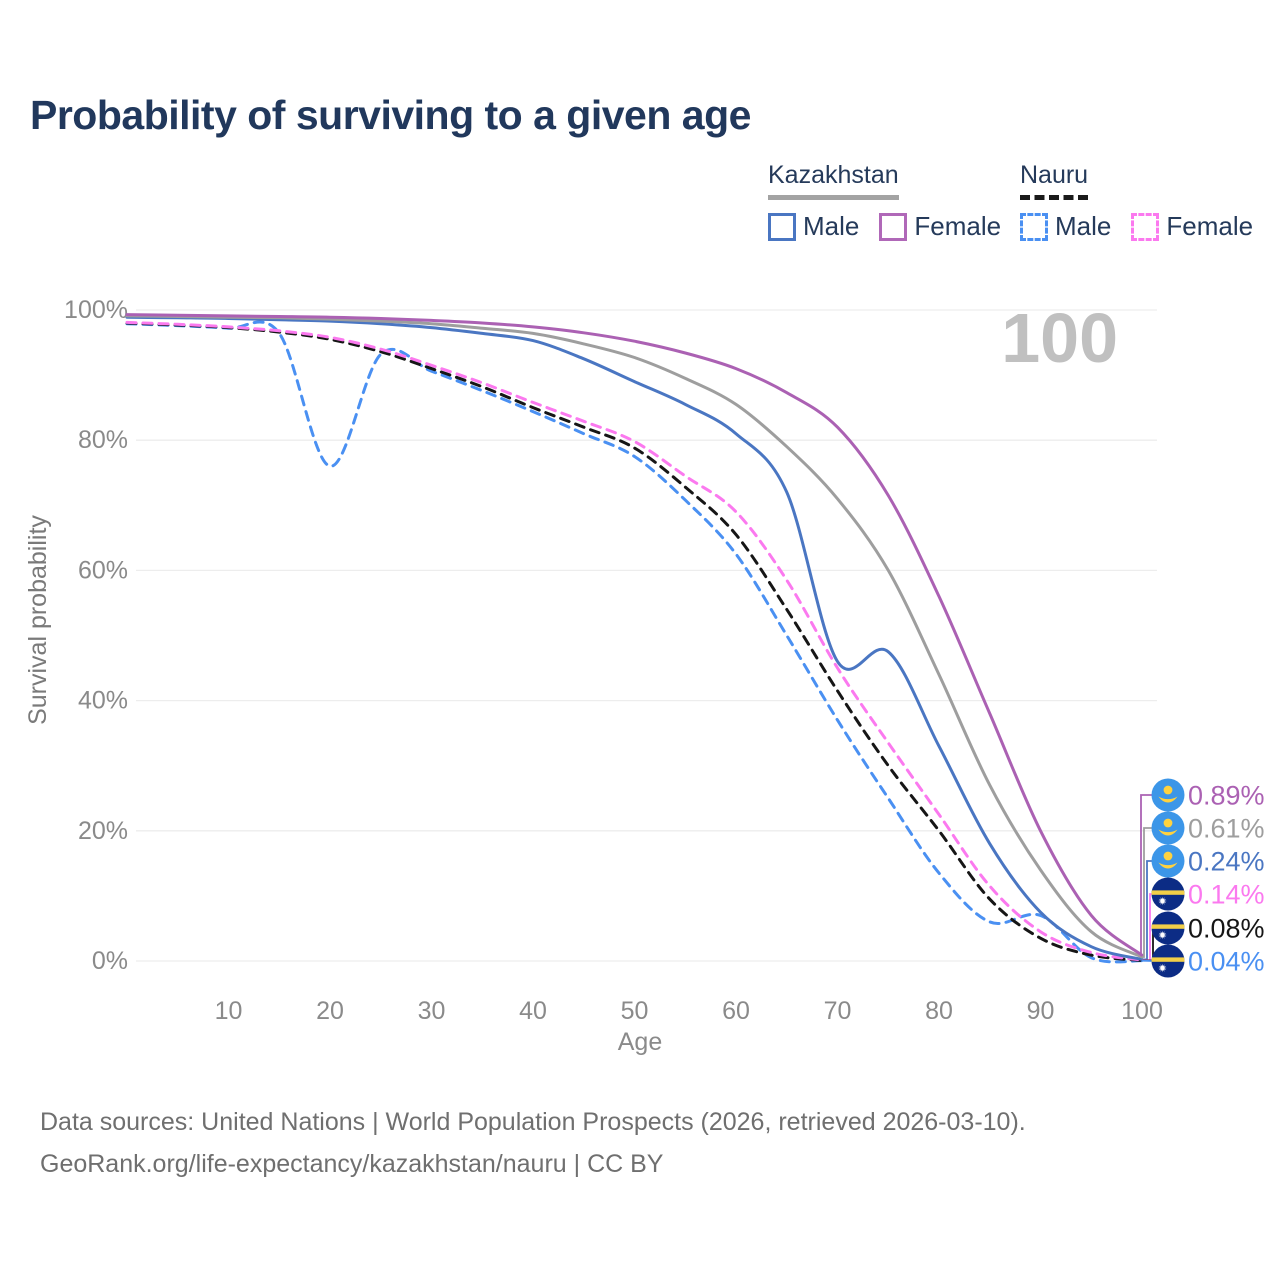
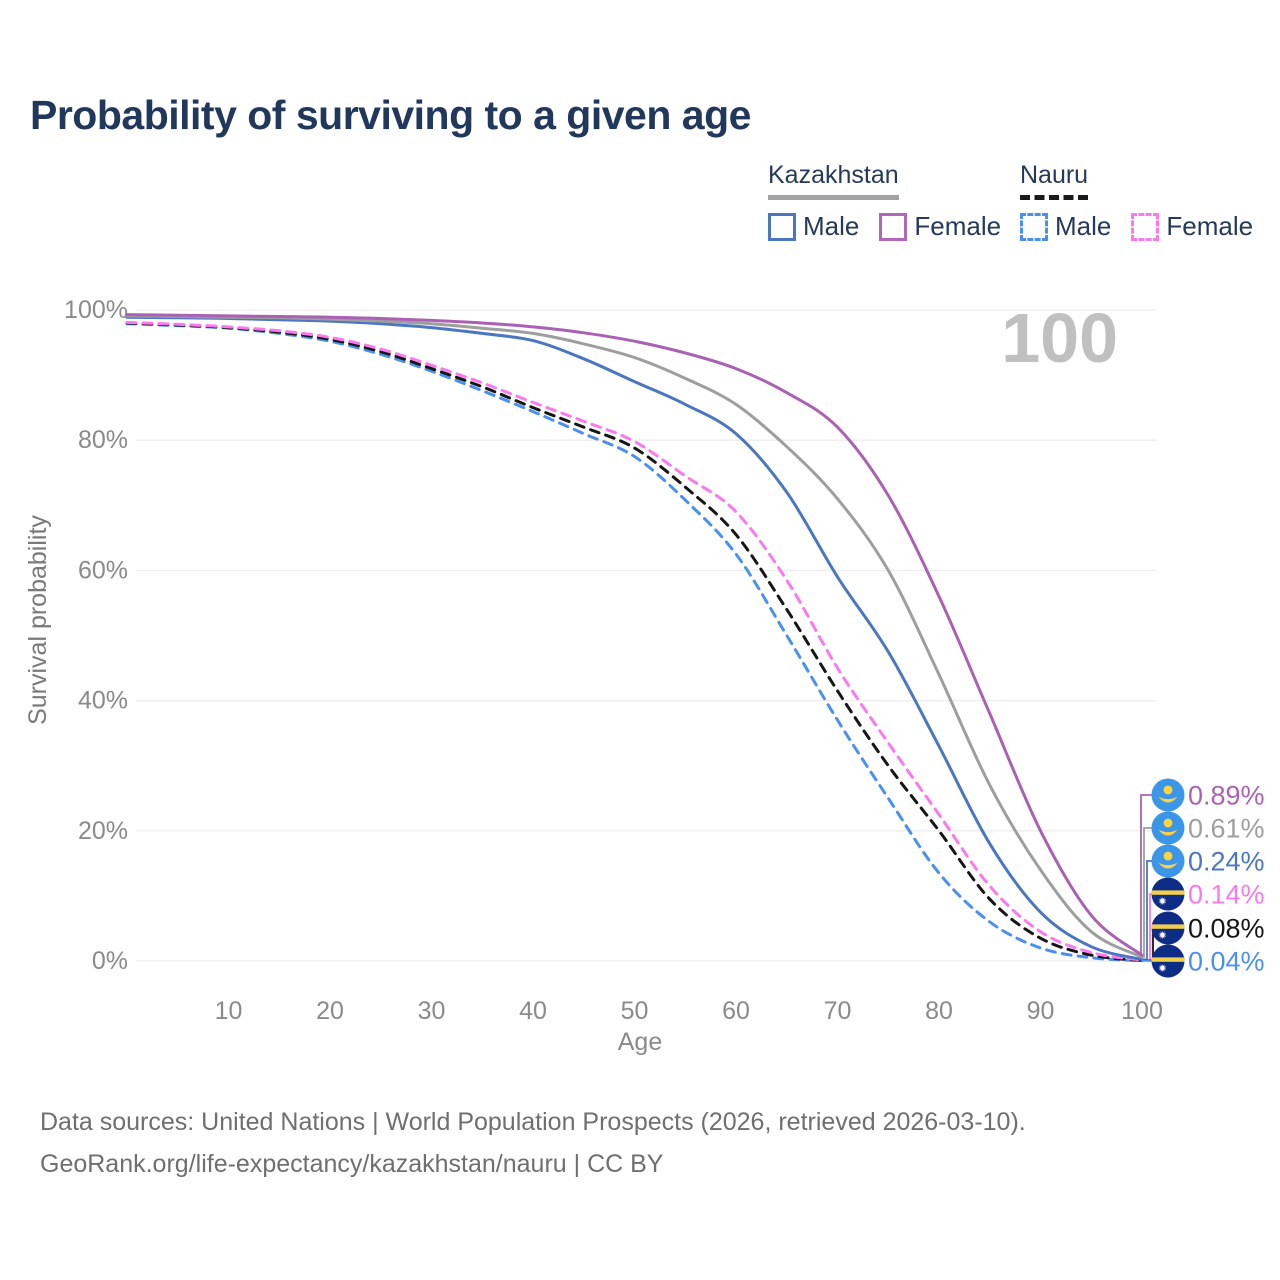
Nauru Male/20: 76% -> 95%
Kazakhstan Male/70: 46% -> 59%
Nauru Male/90: 7% -> 2%
